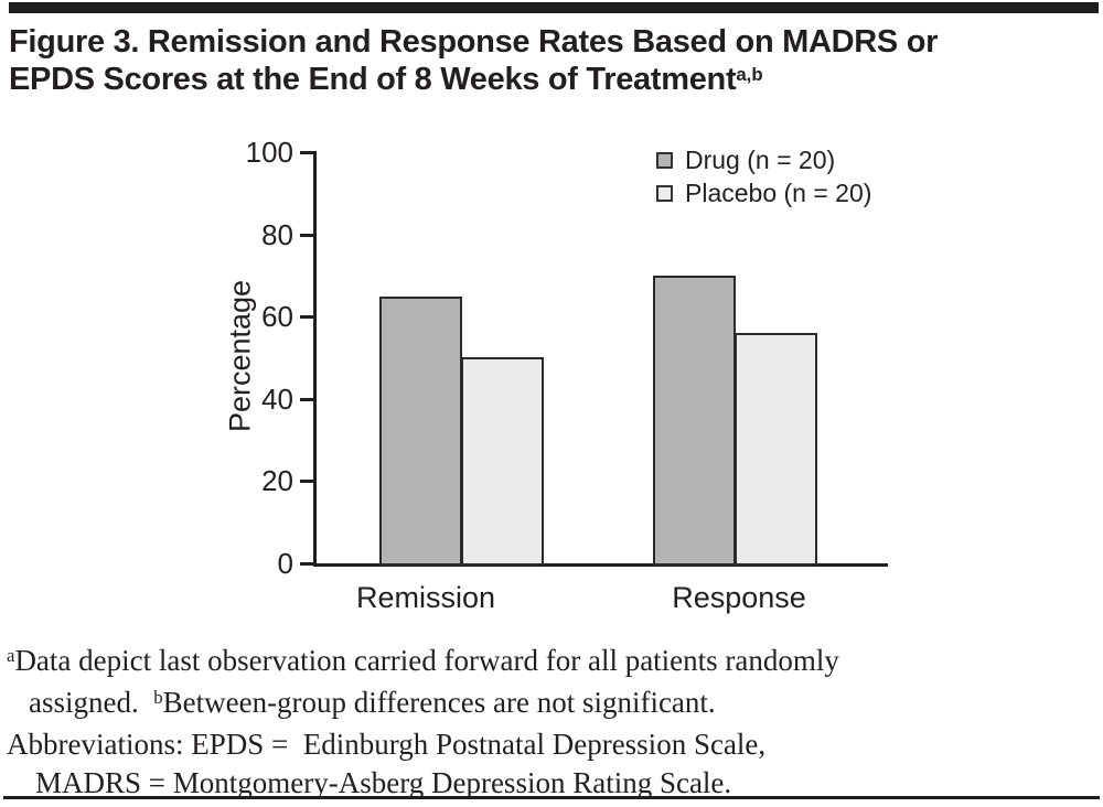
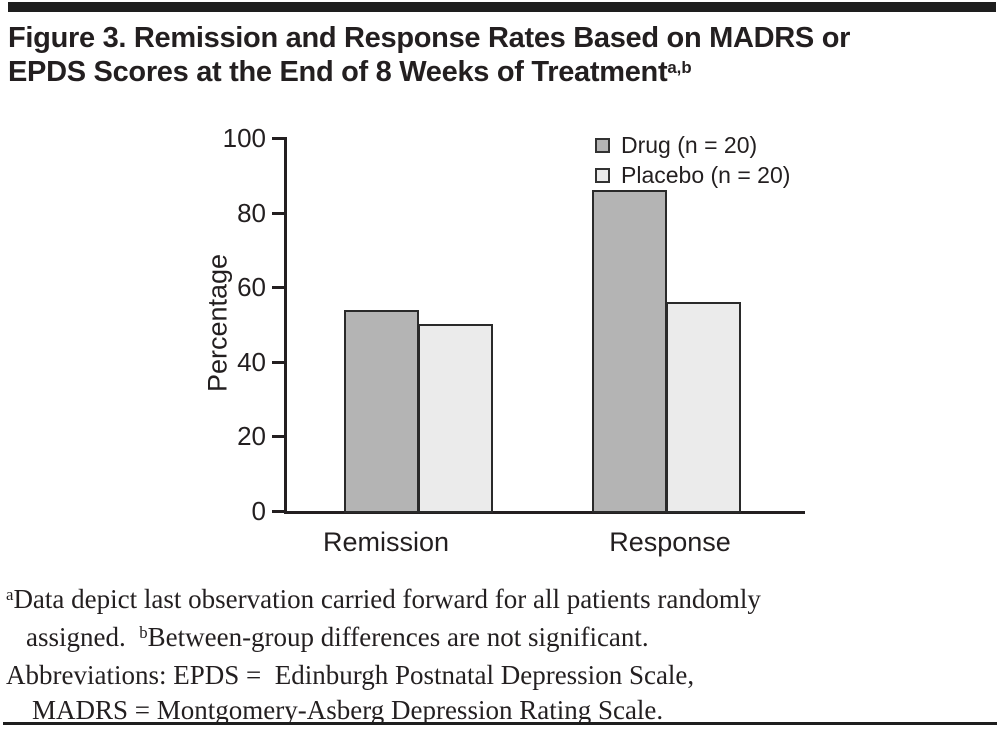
Drug (n = 20)/Remission: 65 -> 54
Drug (n = 20)/Response: 70 -> 86
